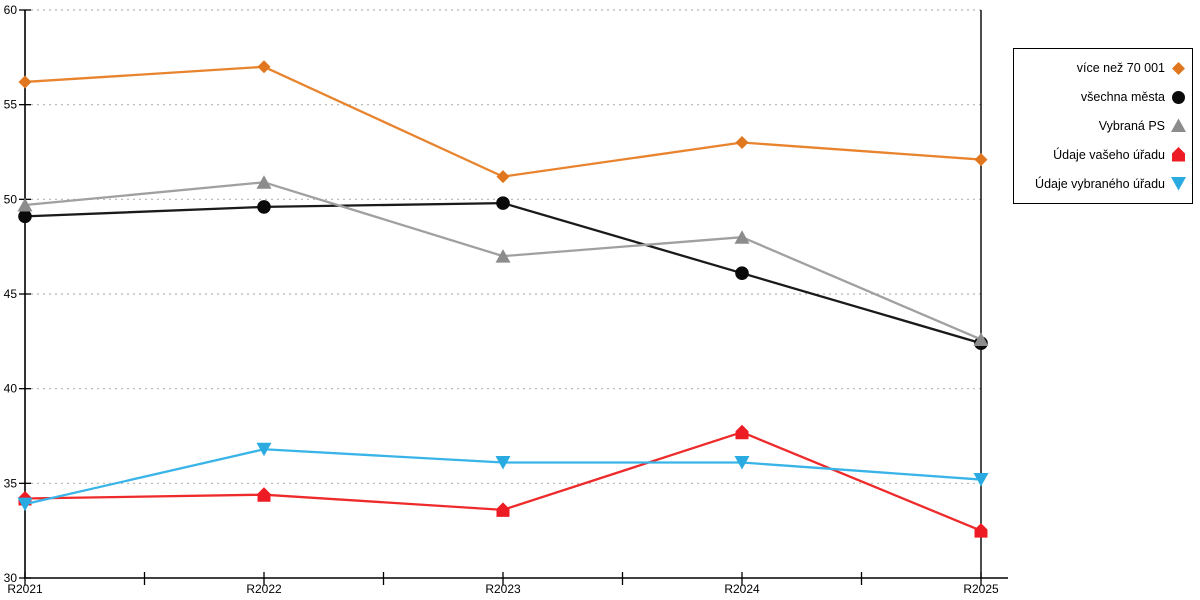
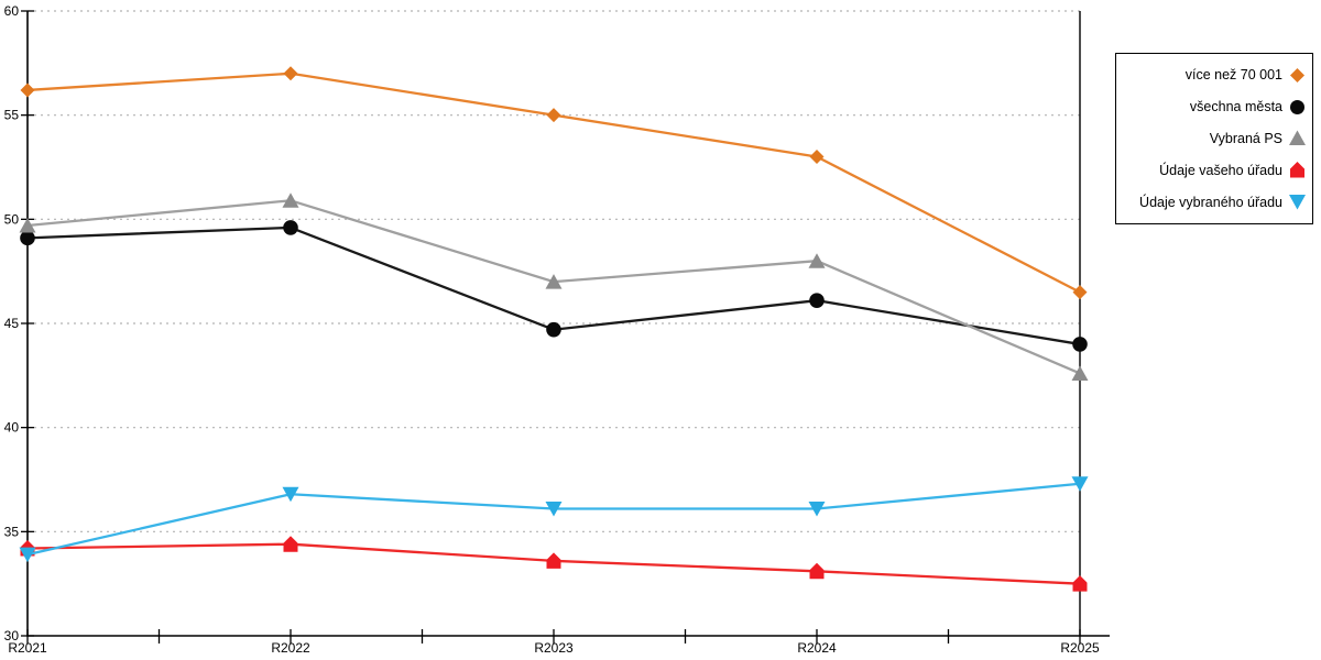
více než 70 001/R2023: 51.2 -> 55.0
všechna města/R2023: 49.8 -> 44.7
Údaje vašeho úřadu/R2024: 37.7 -> 33.1
více než 70 001/R2025: 52.1 -> 46.5
všechna města/R2025: 42.4 -> 44.0
Údaje vybraného úřadu/R2025: 35.2 -> 37.3
